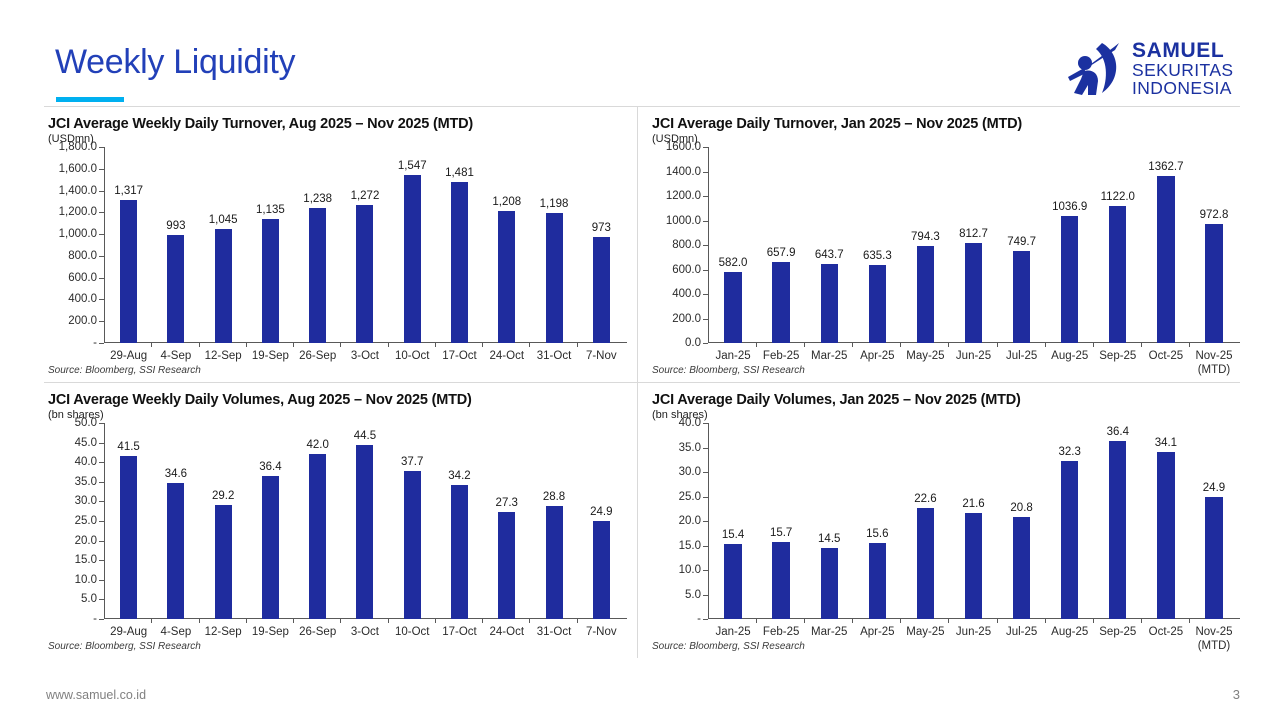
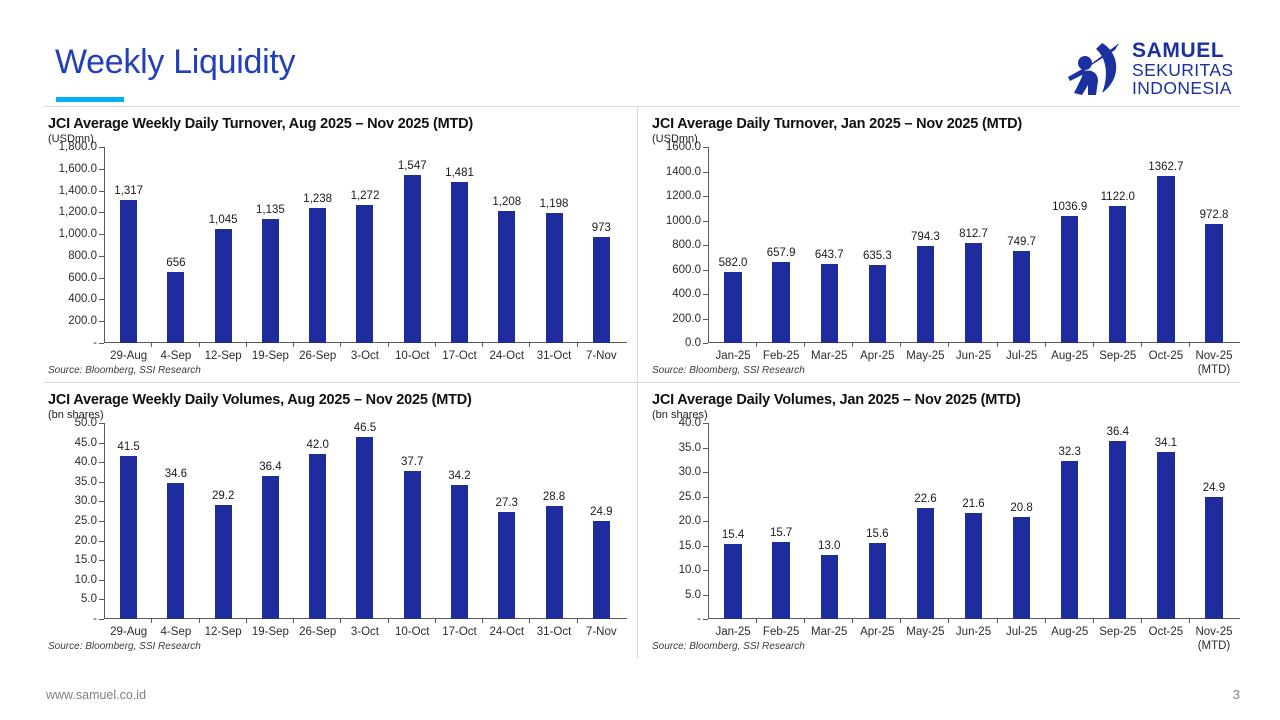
JCI Average Weekly Daily Turnover, Aug 2025 – Nov 2025 (MTD)/4-Sep: 993 -> 656
JCI Average Weekly Daily Volumes, Aug 2025 – Nov 2025 (MTD)/3-Oct: 44.5 -> 46.5
JCI Average Daily Volumes, Jan 2025 – Nov 2025 (MTD)/Mar-25: 14.5 -> 13.0
